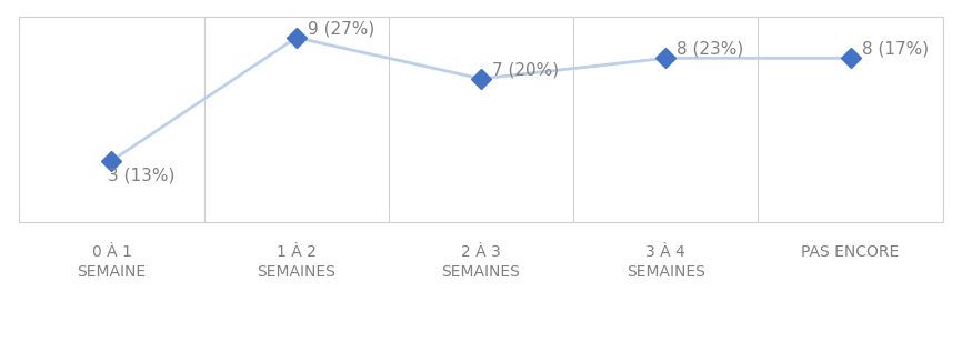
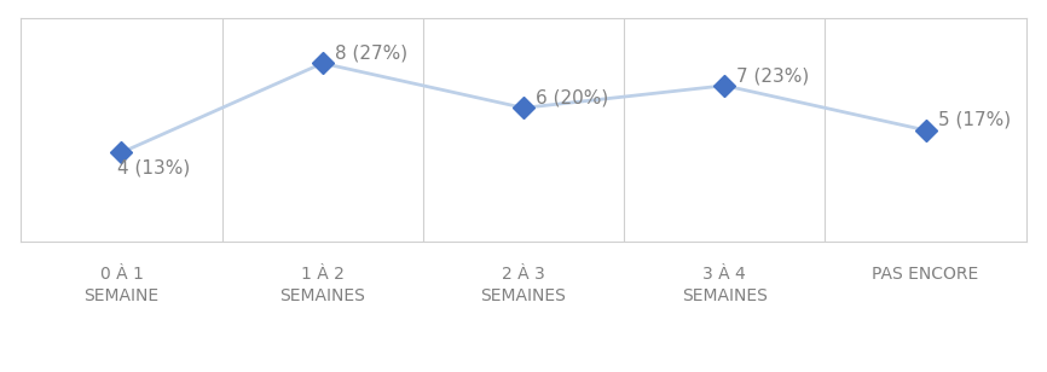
0 À 1 SEMAINE: 3 -> 4
1 À 2 SEMAINES: 9 -> 8
2 À 3 SEMAINES: 7 -> 6
3 À 4 SEMAINES: 8 -> 7
PAS ENCORE: 8 -> 5
